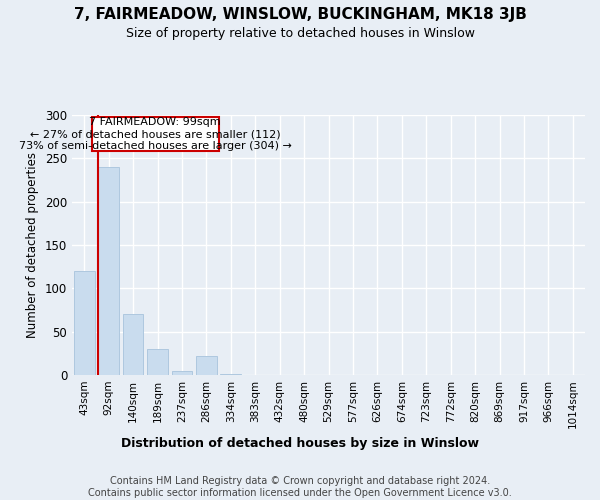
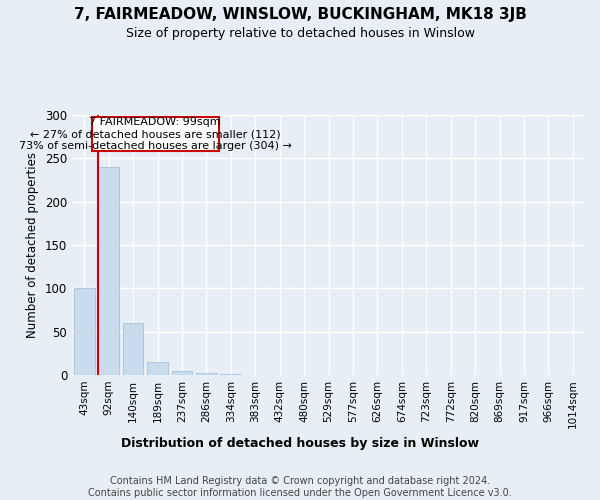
43sqm: 120 -> 100
140sqm: 70 -> 60
189sqm: 30 -> 15
286sqm: 22 -> 2
